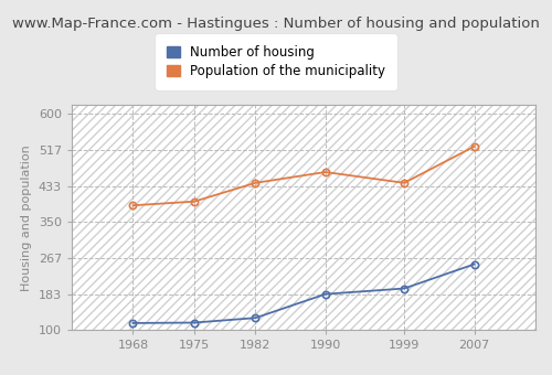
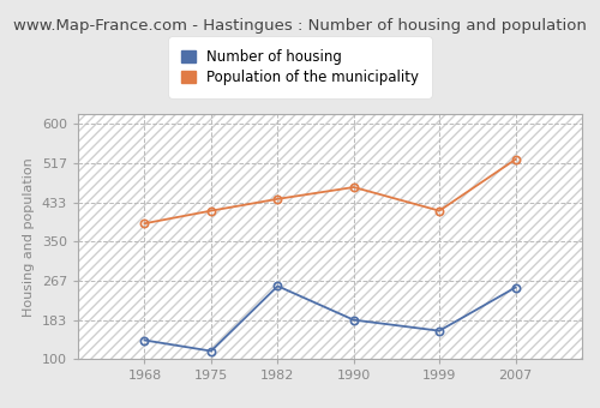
Number of housing/1968: 116 -> 140
Population of the municipality/1975: 397 -> 415
Number of housing/1982: 128 -> 255
Number of housing/1999: 196 -> 160
Population of the municipality/1999: 440 -> 415
